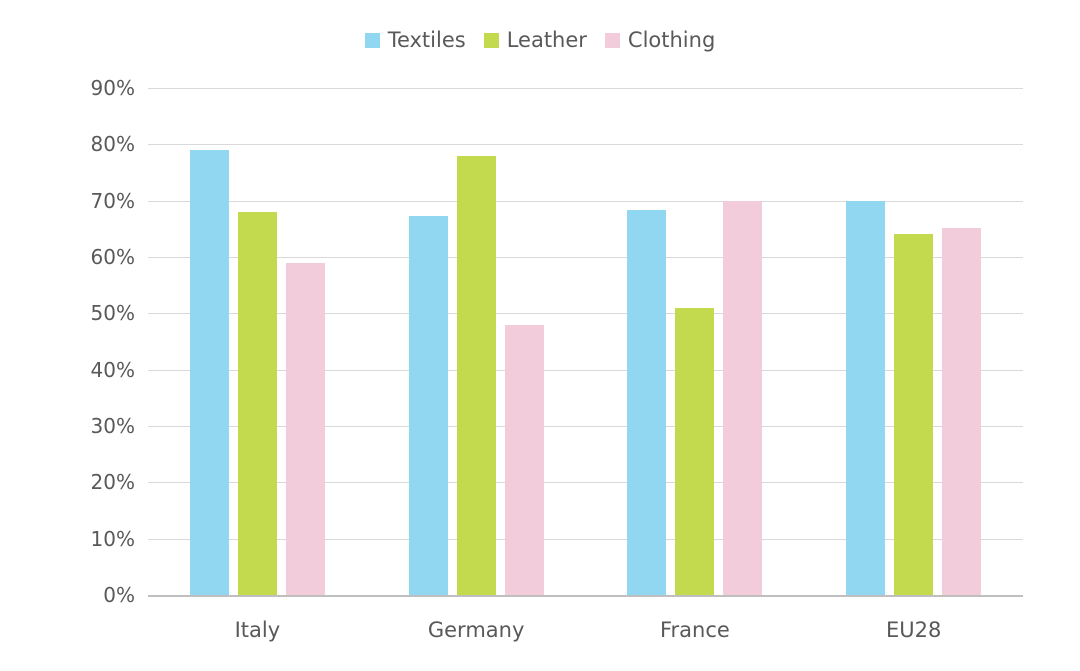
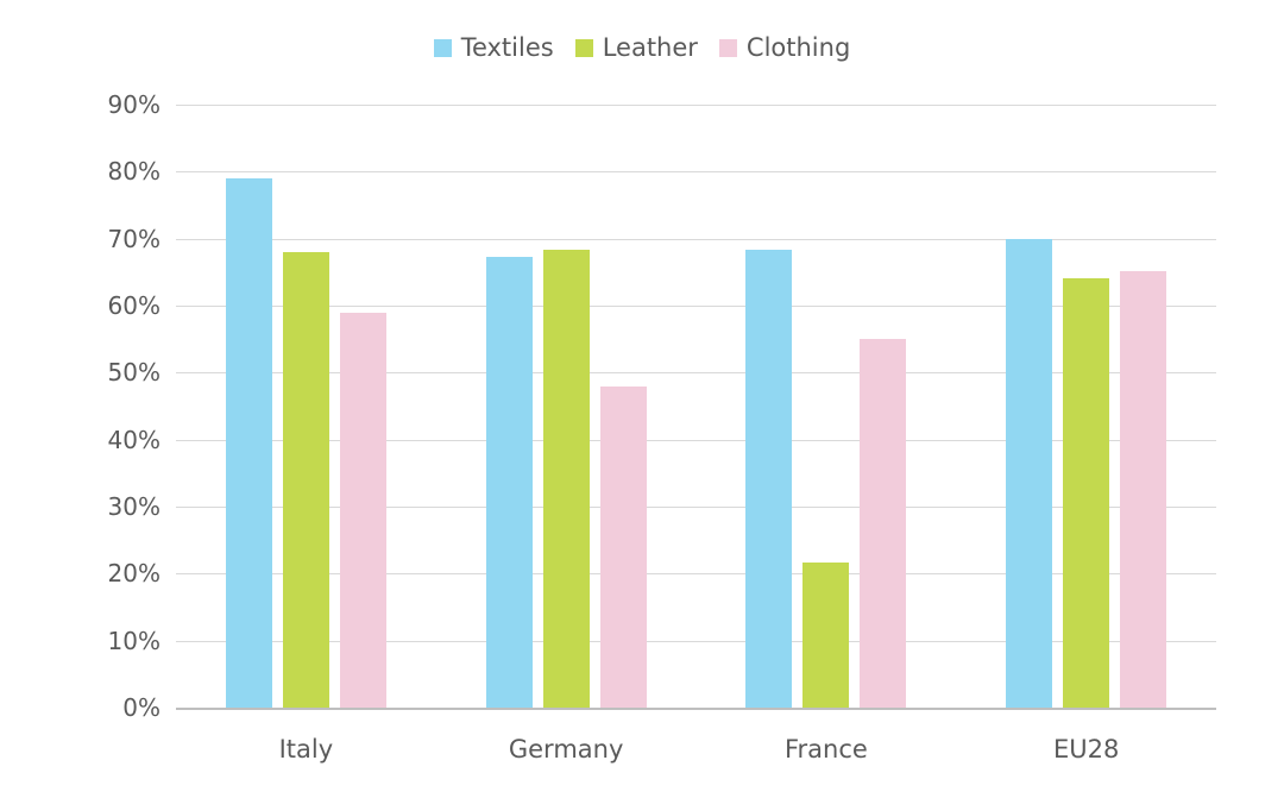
Leather/Germany: 78% -> 68%
Leather/France: 51% -> 22%
Clothing/France: 70% -> 55%
